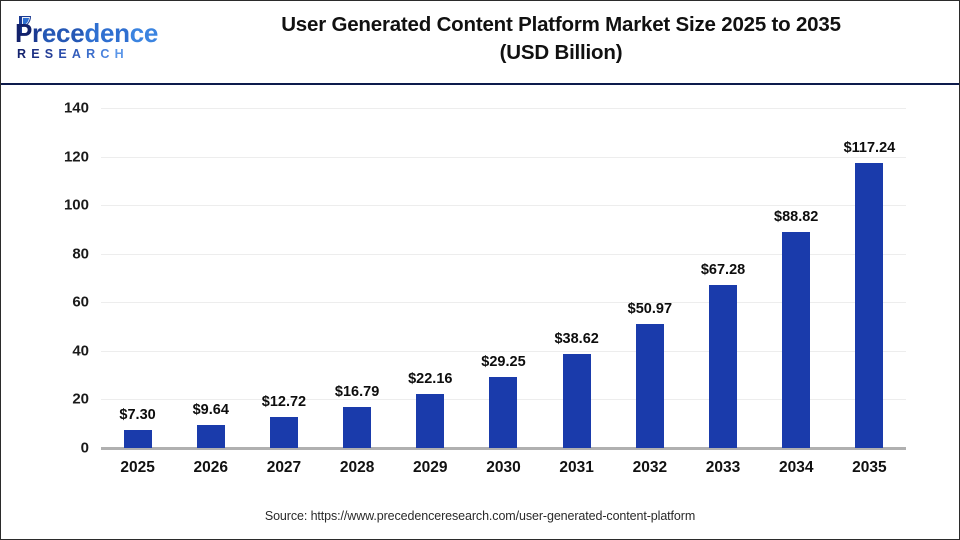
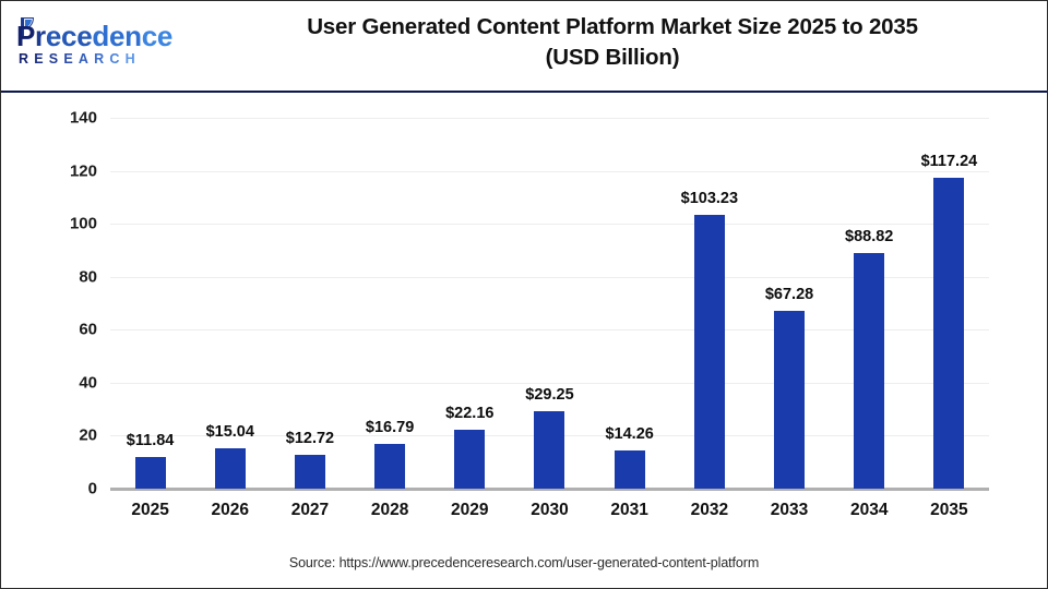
2025: $7.30 -> $11.84
2026: $9.64 -> $15.04
2031: $38.62 -> $14.26
2032: $50.97 -> $103.23
